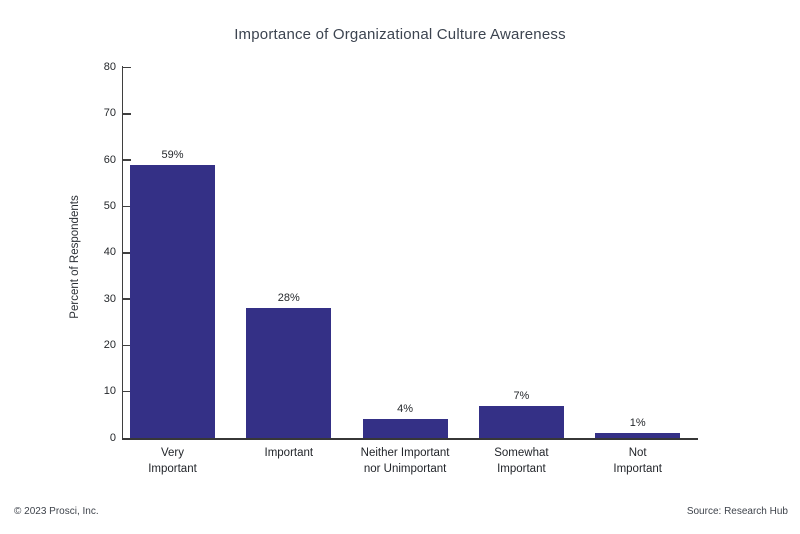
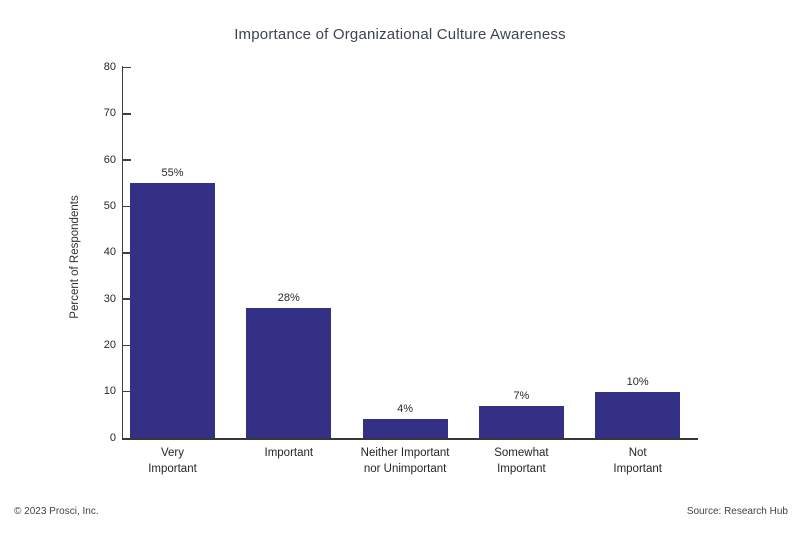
Very Important: 59% -> 55%
Not Important: 1% -> 10%
